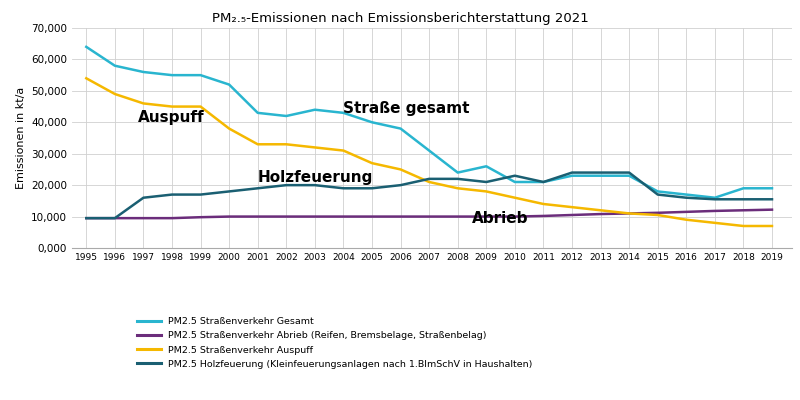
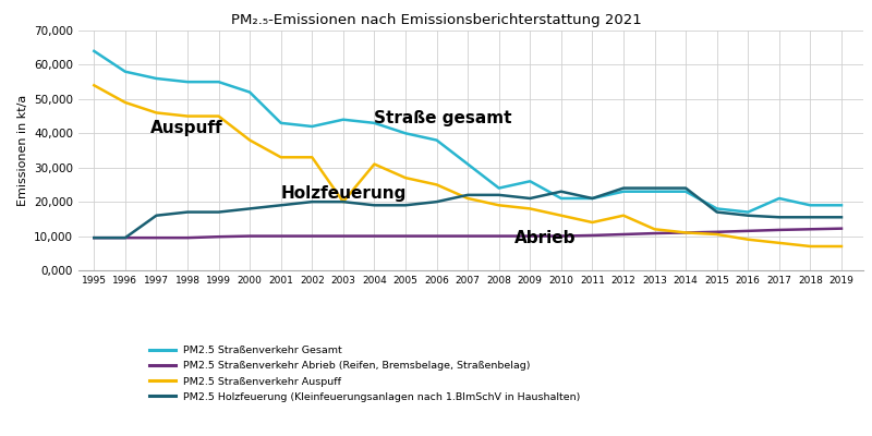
PM2.5 Straßenverkehr Auspuff/2003: 32,0 -> 20,0
PM2.5 Straßenverkehr Auspuff/2012: 13,0 -> 16,0
PM2.5 Straßenverkehr Gesamt/2017: 16 -> 21
